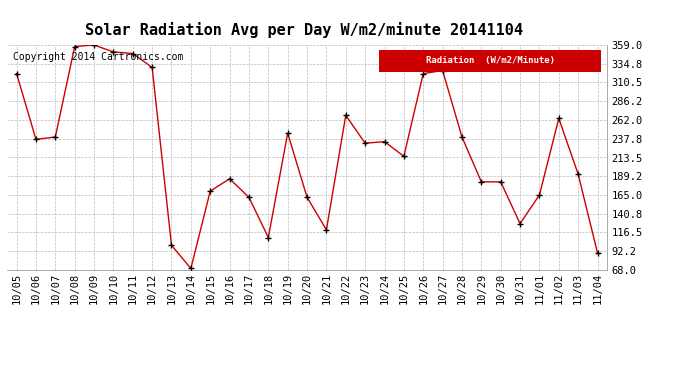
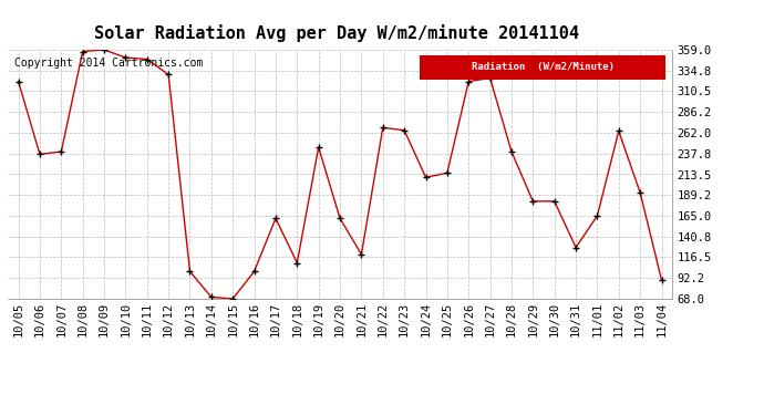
10/15: 170 -> 68
10/16: 186 -> 100
10/23: 232 -> 265
10/24: 234 -> 210
